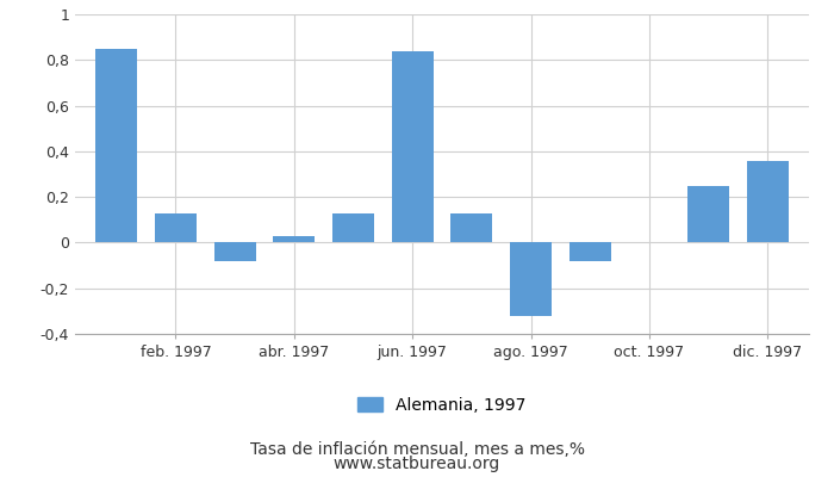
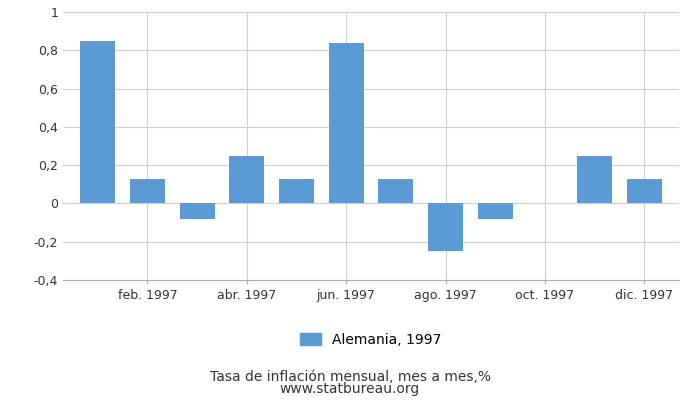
abr. 1997: 0,03 -> 0,25
ago. 1997: -0,32 -> -0,25
dic. 1997: 0,36 -> 0,13
